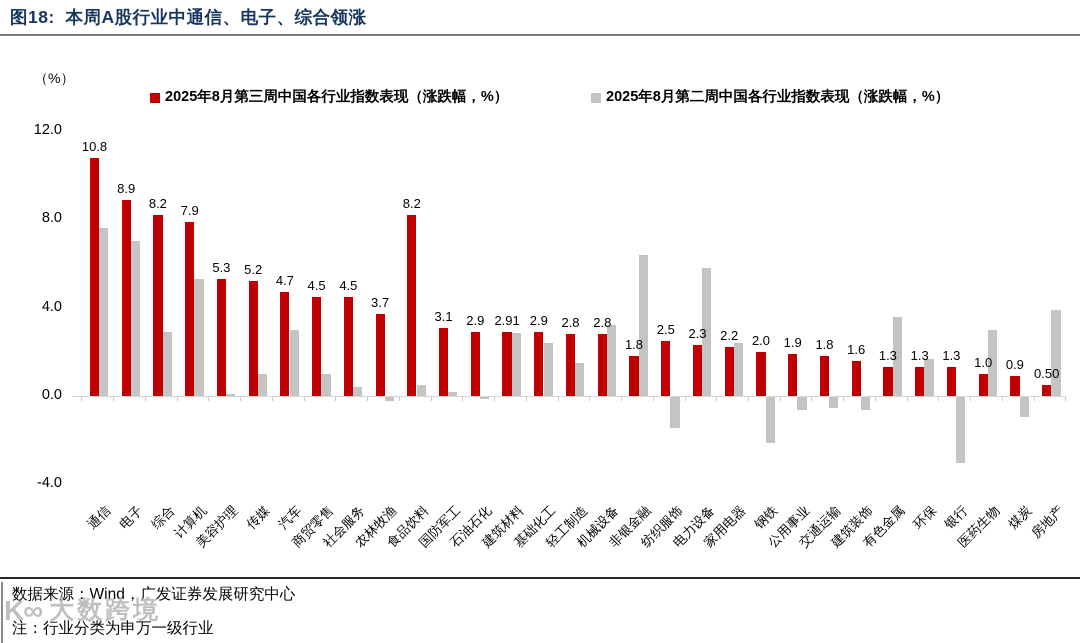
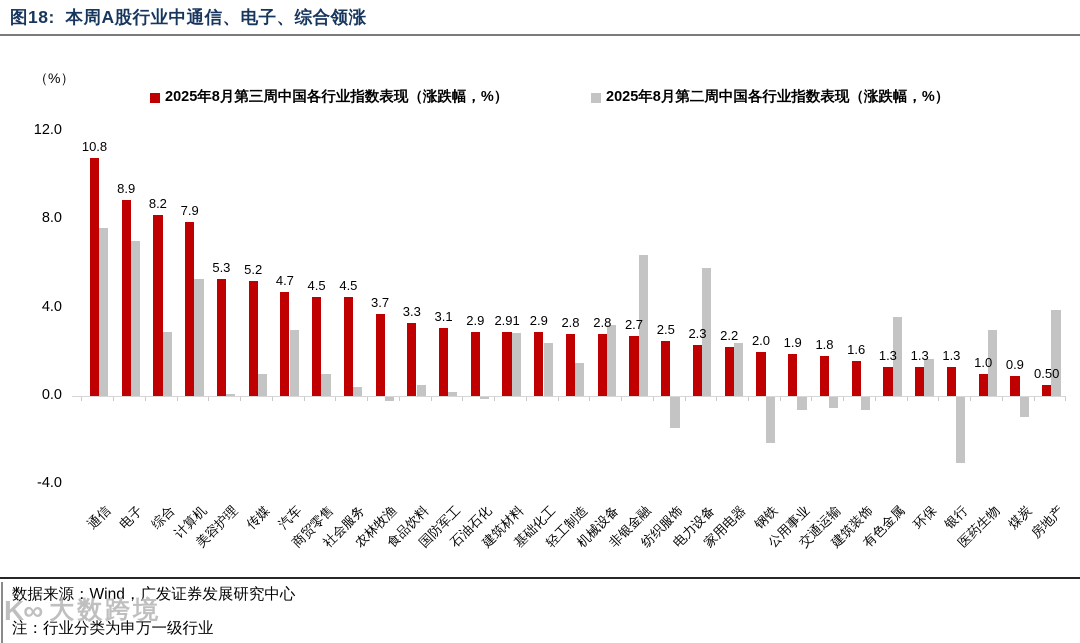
2025年8月第三周中国各行业指数表现（涨跌幅，%）/食品饮料: 8.2 -> 3.3
2025年8月第三周中国各行业指数表现（涨跌幅，%）/非银金融: 1.8 -> 2.7
